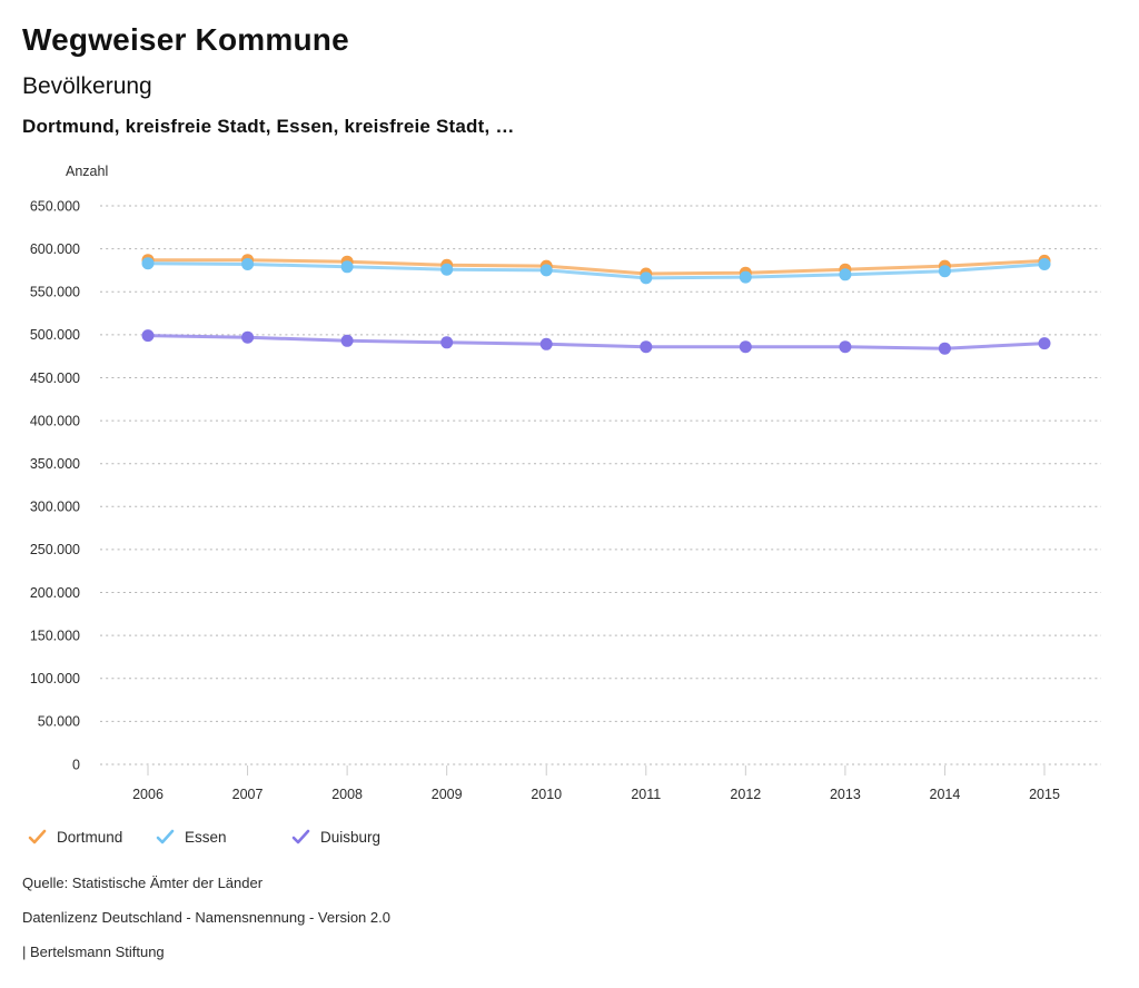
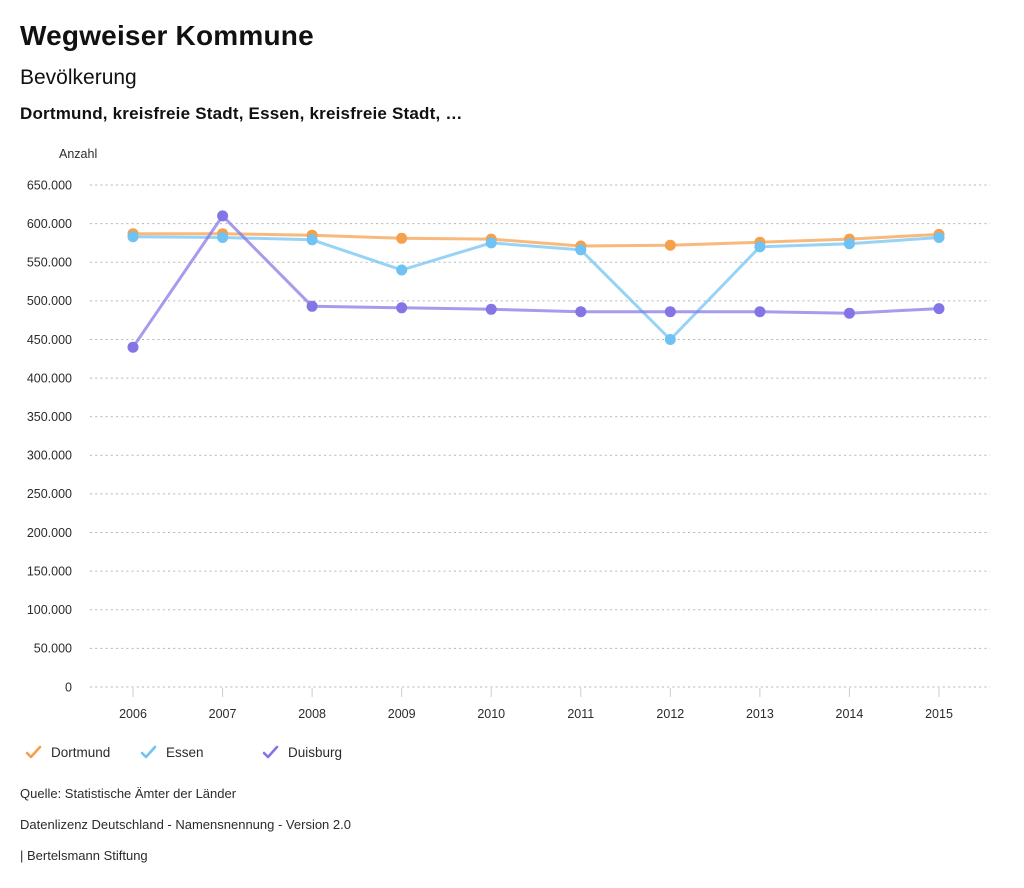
Duisburg/2006: 500000 -> 440000
Duisburg/2007: 500000 -> 610000
Essen/2009: 580000 -> 540000
Essen/2012: 570000 -> 450000
